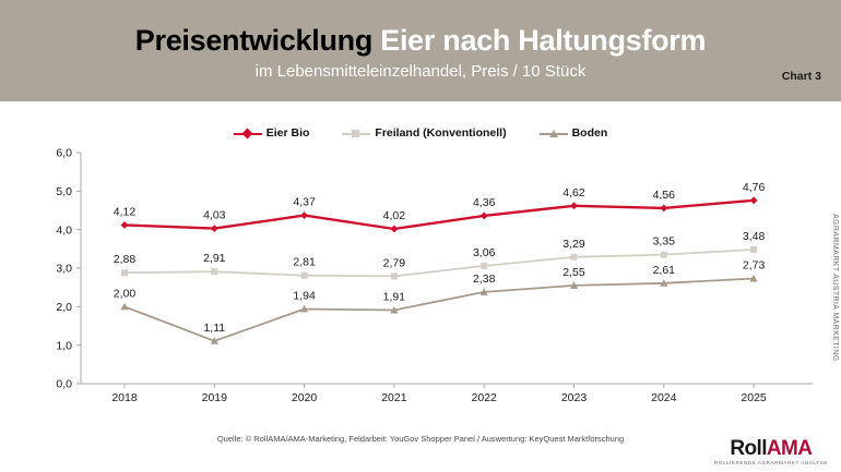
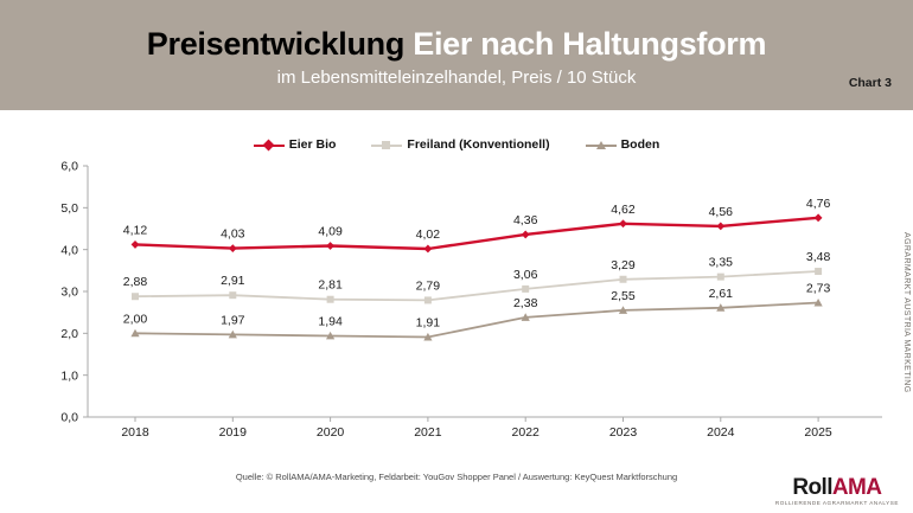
Boden/2019: 1,11 -> 1,97
Eier Bio/2020: 4,37 -> 4,09
